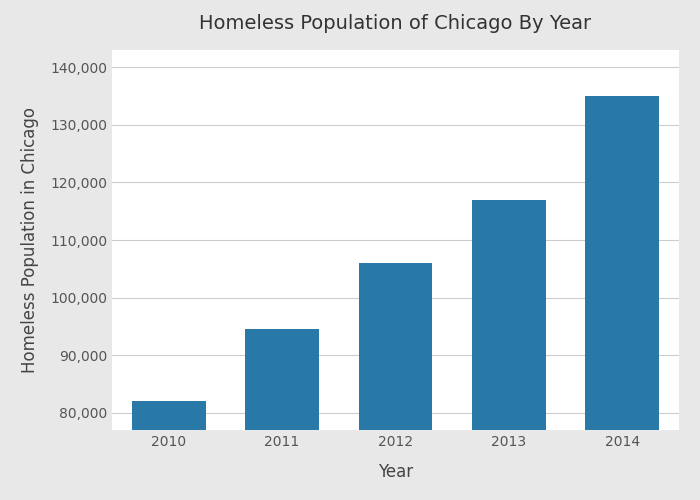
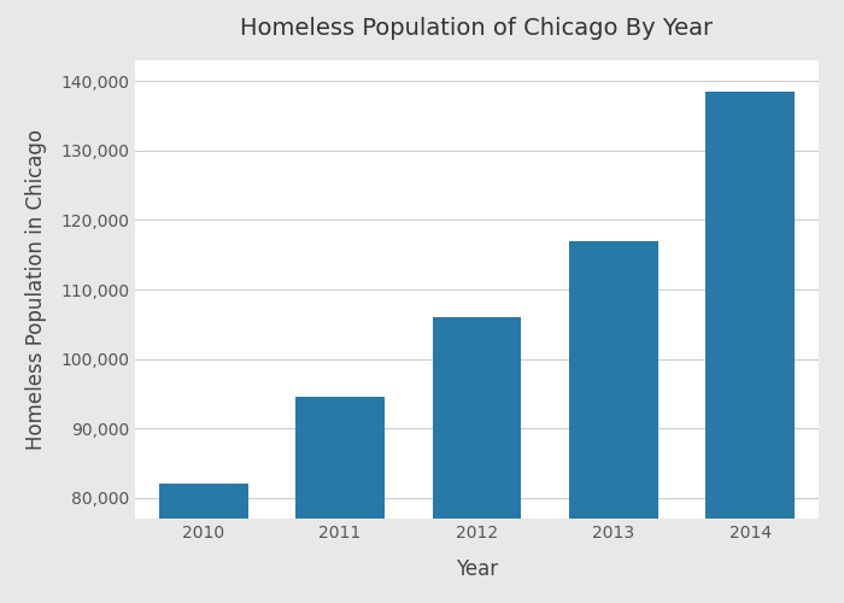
2014: 135,000 -> 138,400
